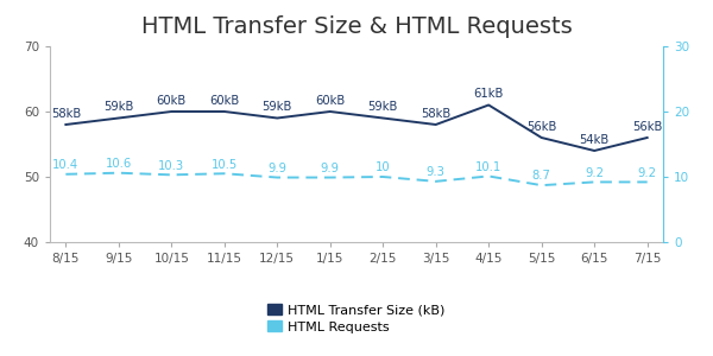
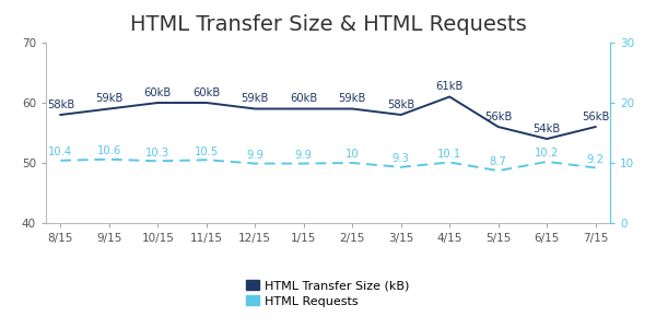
HTML Transfer Size (kB)/1/15: 60 -> 59
HTML Requests/6/15: 9.2 -> 10.2
